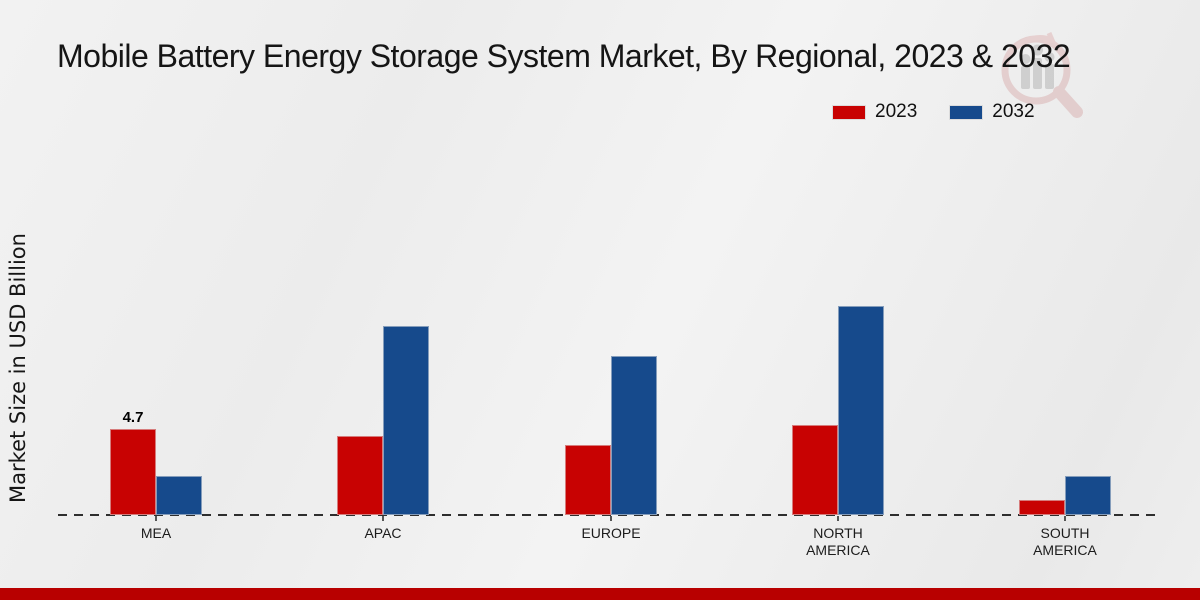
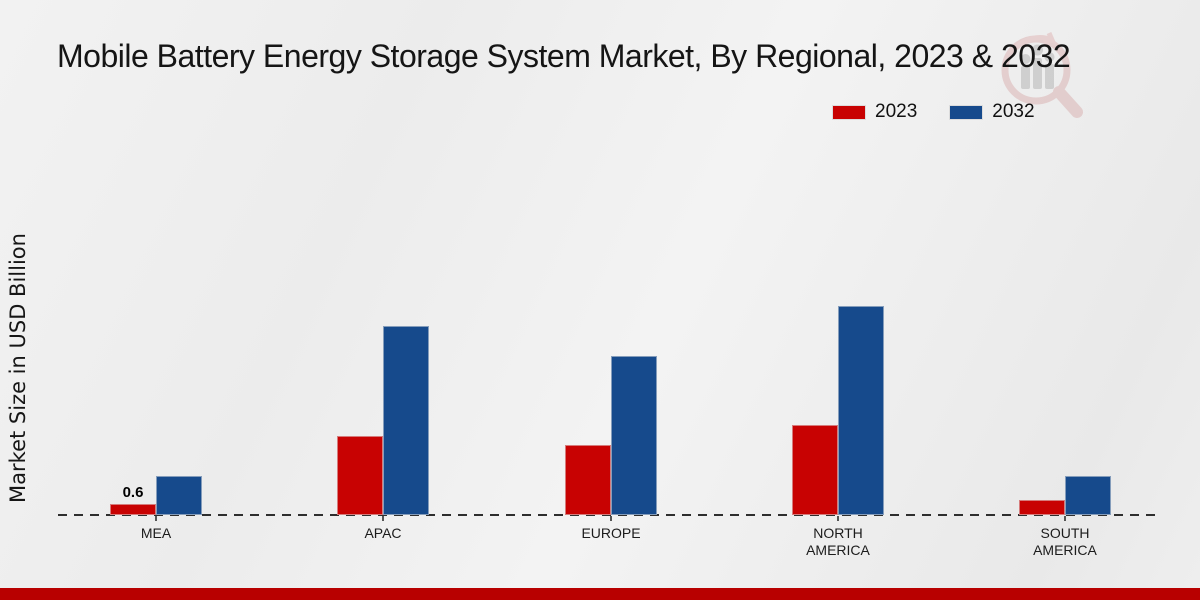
2023/MEA: 4.7 -> 0.6
